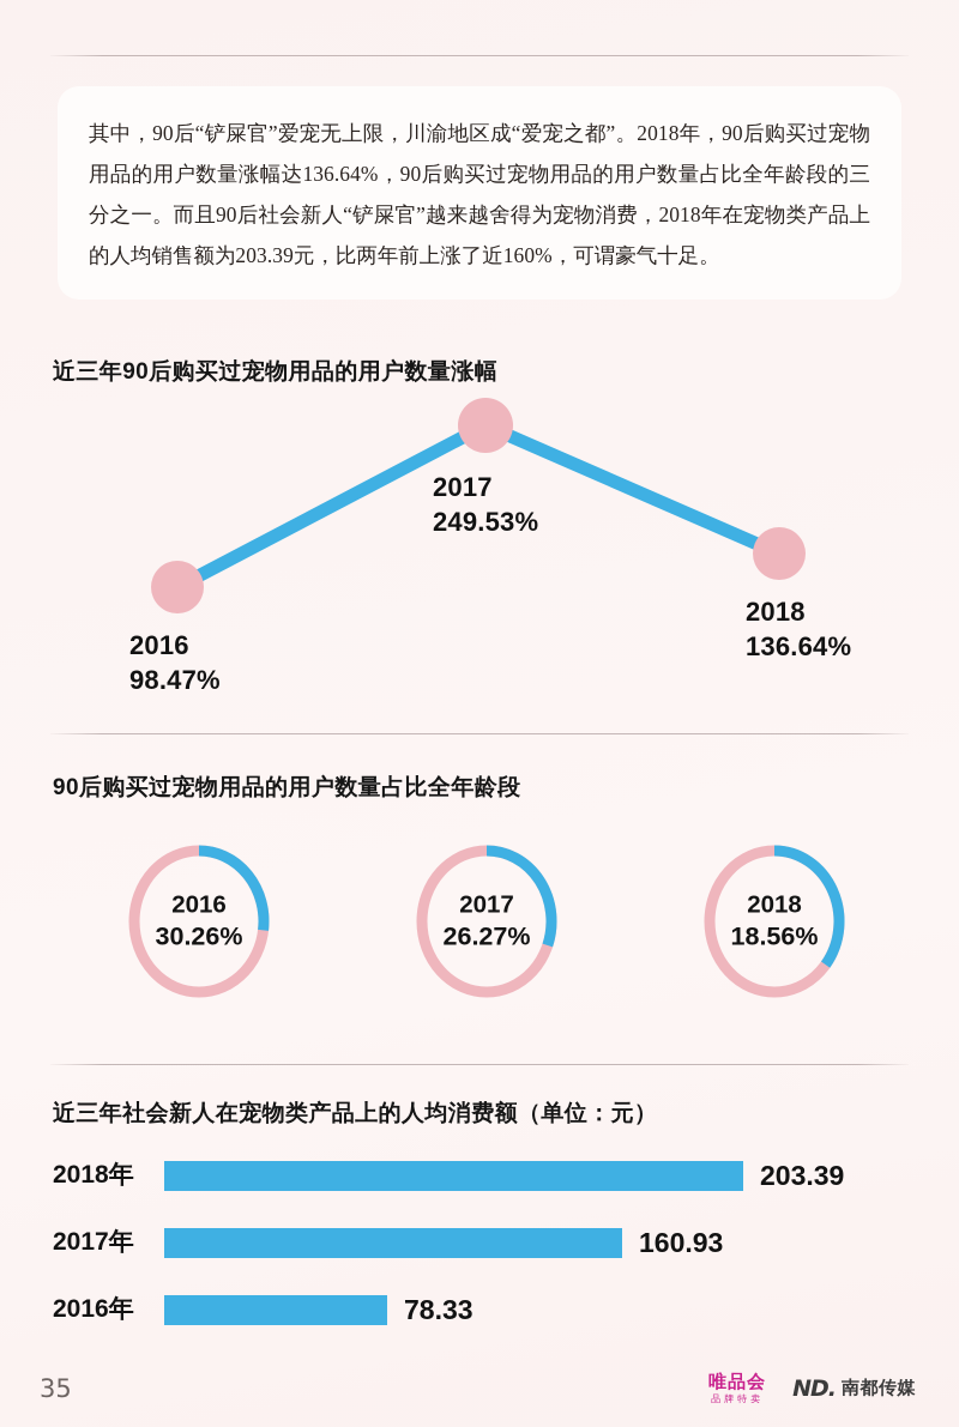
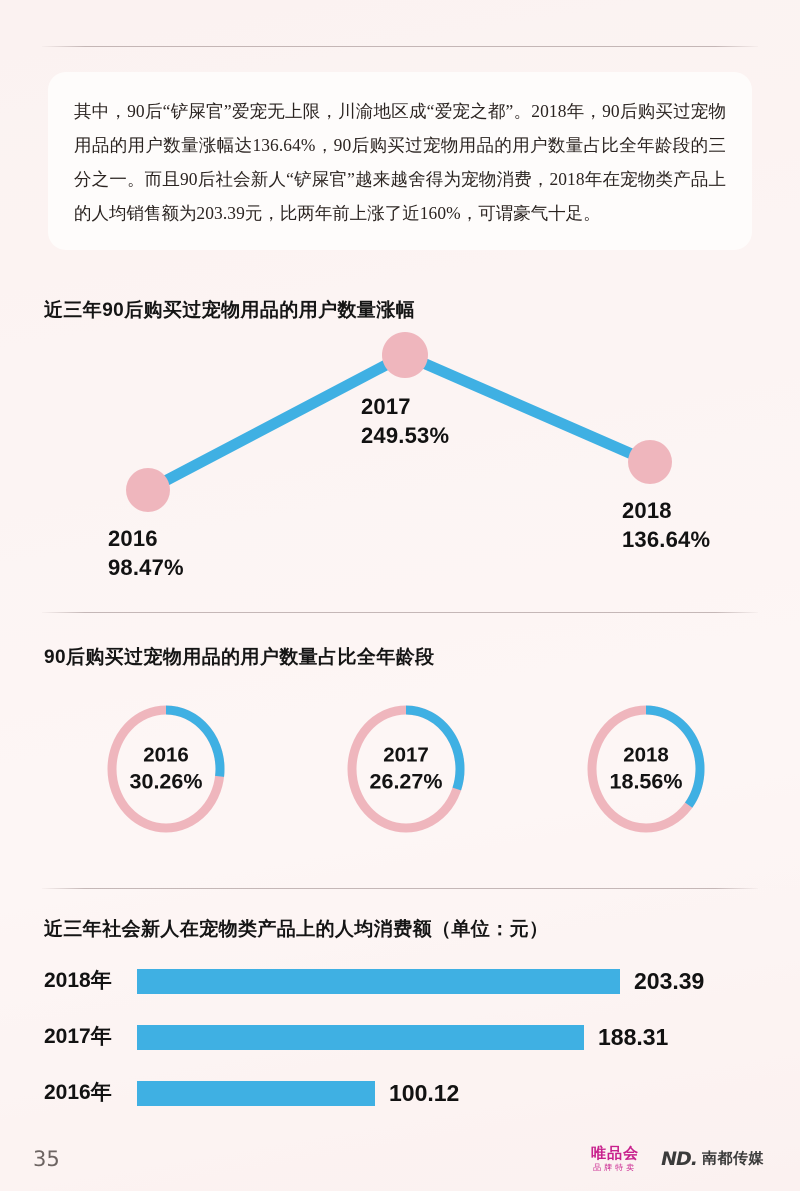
近三年社会新人在宠物类产品上的人均消费额（单位：元）/2017年: 160.93 -> 188.31
近三年社会新人在宠物类产品上的人均消费额（单位：元）/2016年: 78.33 -> 100.12
